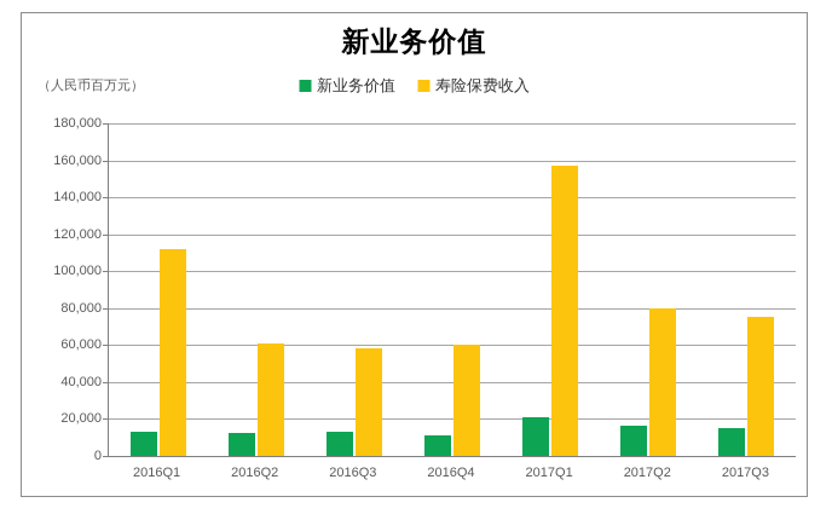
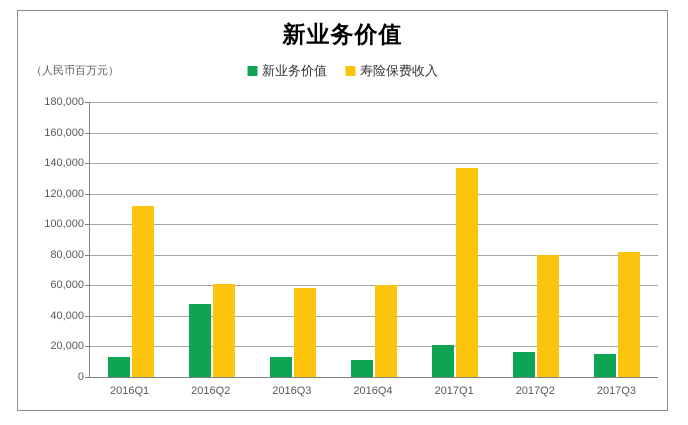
新业务价值/2016Q2: 12000 -> 48000
寿险保费收入/2017Q1: 157000 -> 137000
寿险保费收入/2017Q3: 76000 -> 82000
